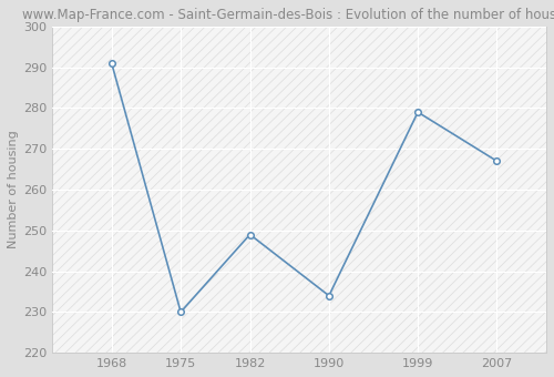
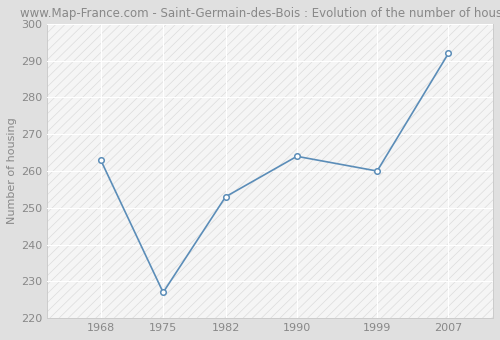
1968: 291 -> 263
1975: 230 -> 227
1982: 249 -> 253
1990: 234 -> 264
1999: 279 -> 260
2007: 267 -> 292
